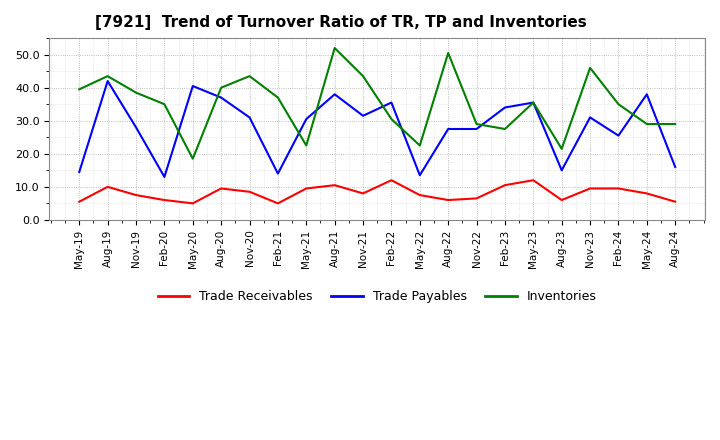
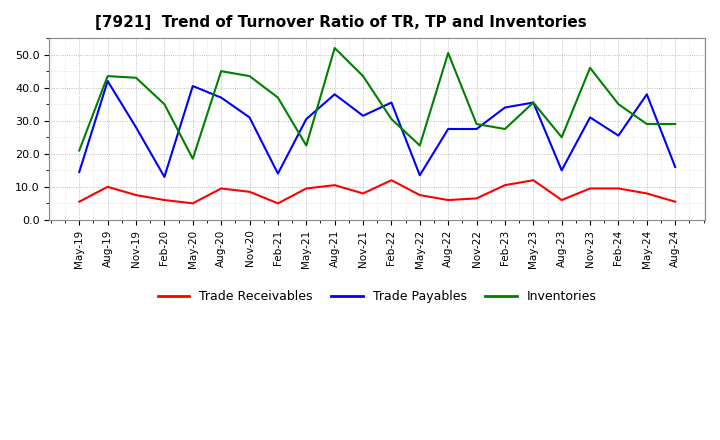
Inventories/May-19: 39.5 -> 21.0
Inventories/Nov-19: 38.5 -> 43.0
Inventories/Aug-20: 40.0 -> 45.0
Inventories/Aug-23: 21.5 -> 25.0
